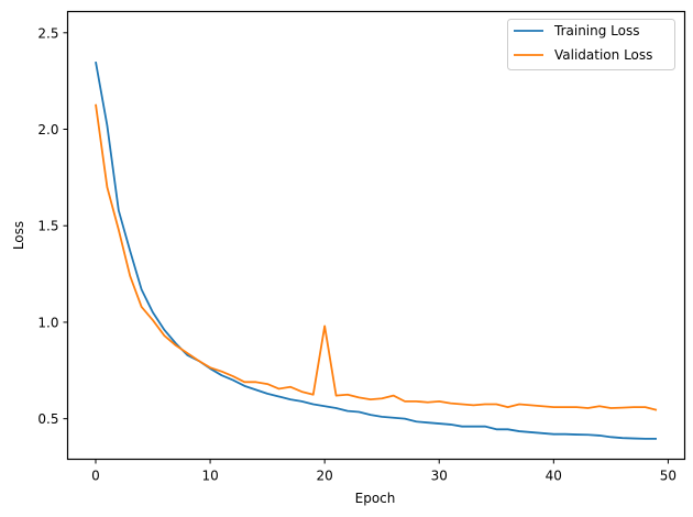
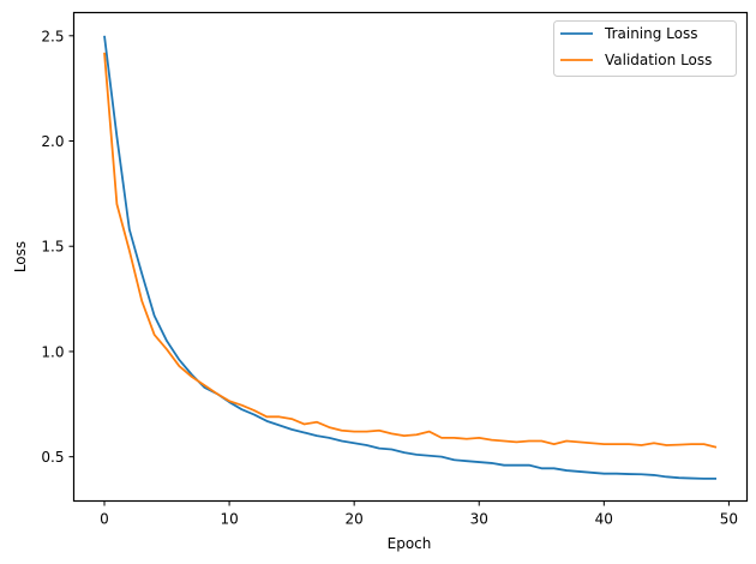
Training Loss/0: 2.35 -> 2.50
Validation Loss/0: 2.13 -> 2.42
Validation Loss/20: 0.98 -> 0.62
